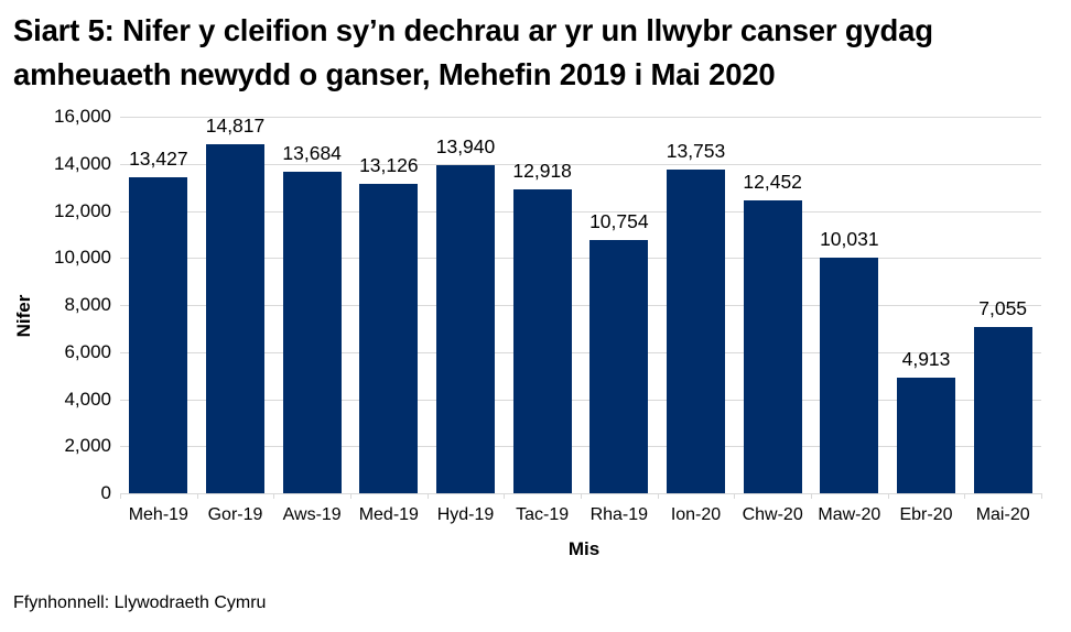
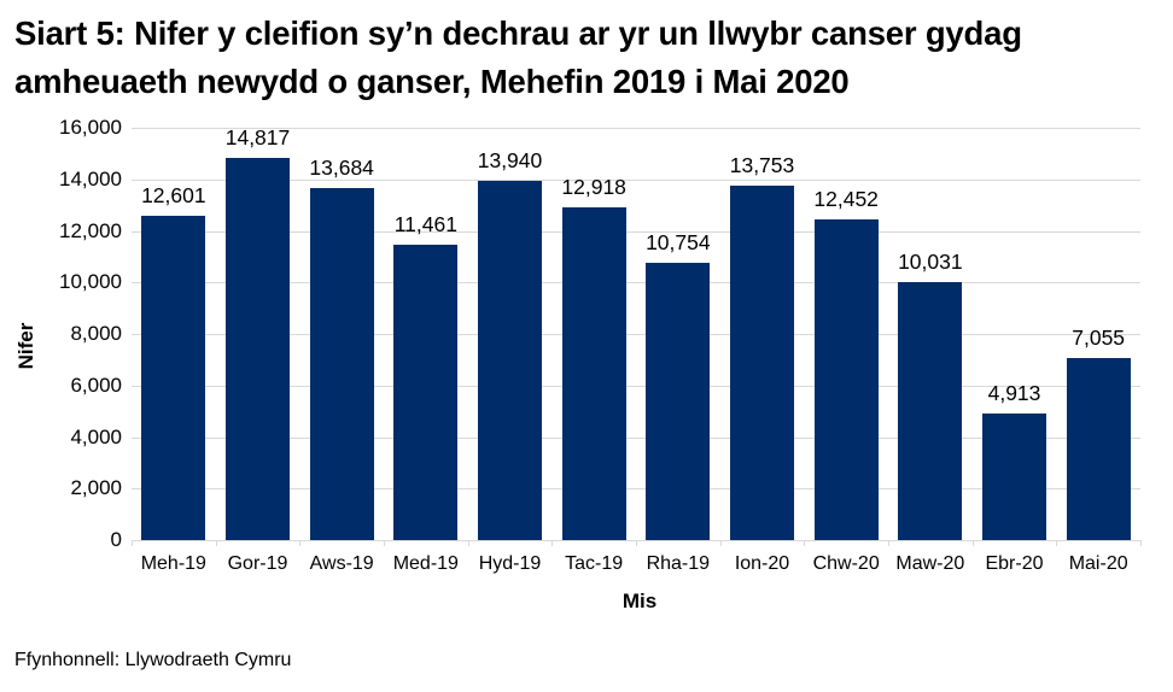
Meh-19: 13,427 -> 12,601
Med-19: 13,126 -> 11,461
